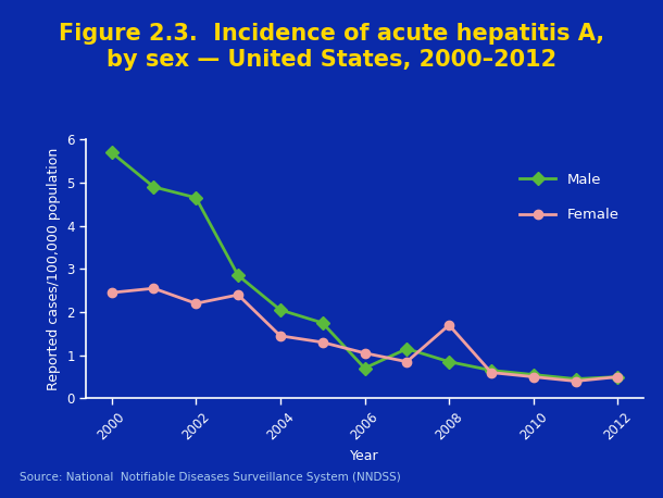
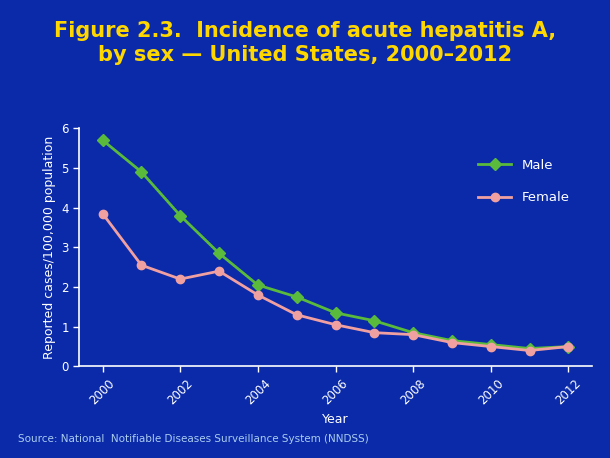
Female/2000: 2.45 -> 3.85
Male/2002: 4.65 -> 3.80
Female/2004: 1.45 -> 1.80
Male/2006: 0.70 -> 1.35
Female/2008: 1.70 -> 0.80
